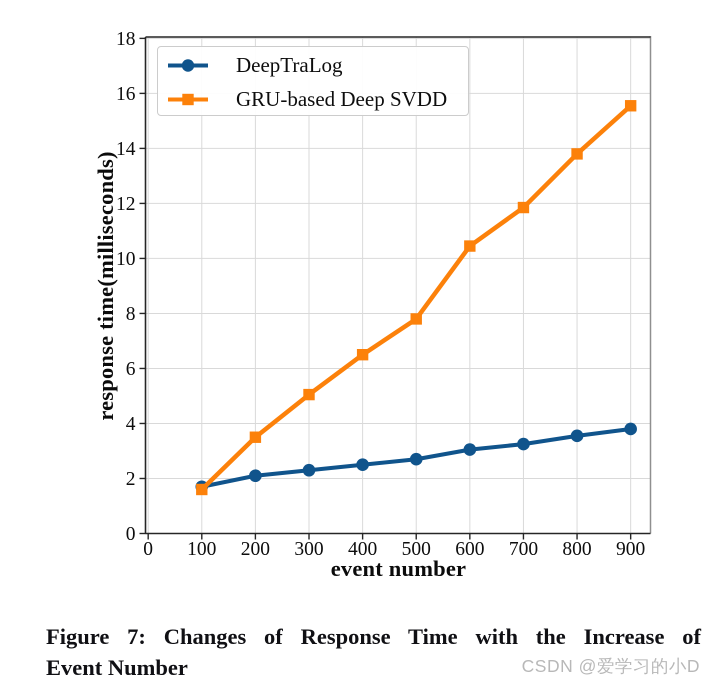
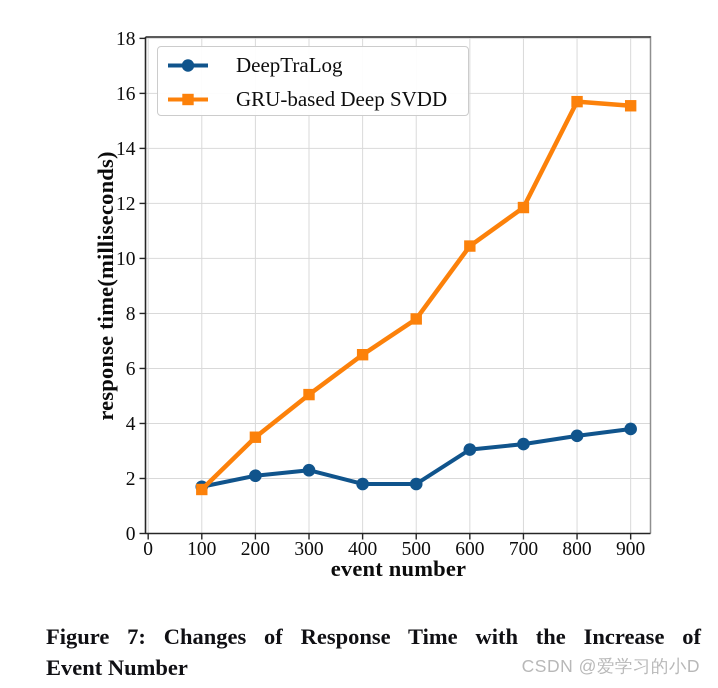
DeepTraLog/400: 2.5 -> 1.8
DeepTraLog/500: 2.7 -> 1.8
GRU-based Deep SVDD/800: 13.8 -> 15.7
